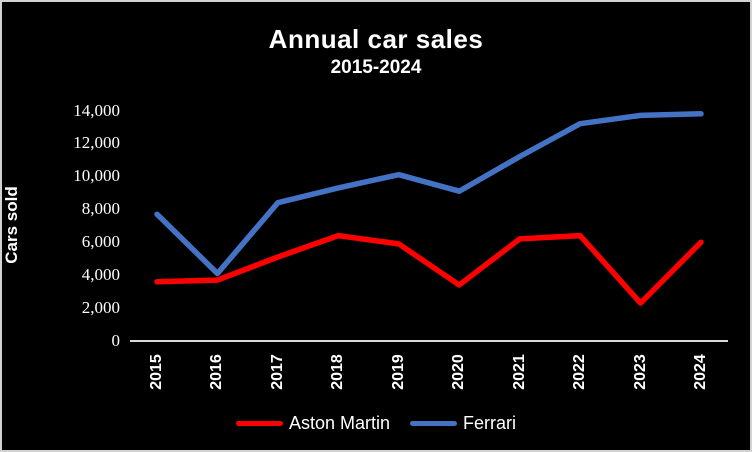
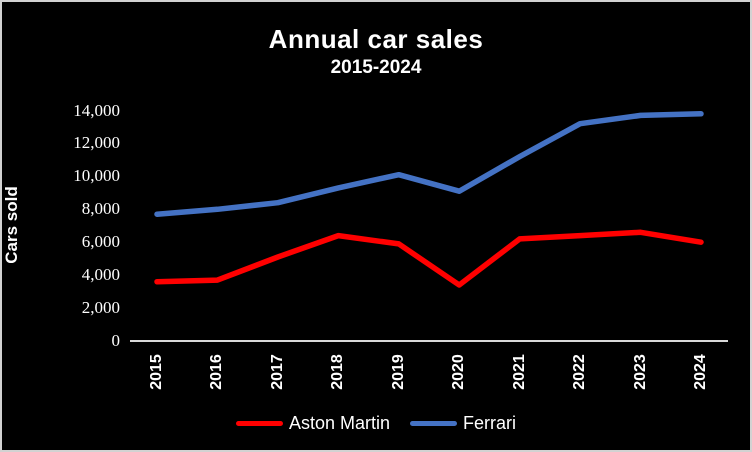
Ferrari/2016: 4100 -> 8000
Aston Martin/2023: 2300 -> 6600
